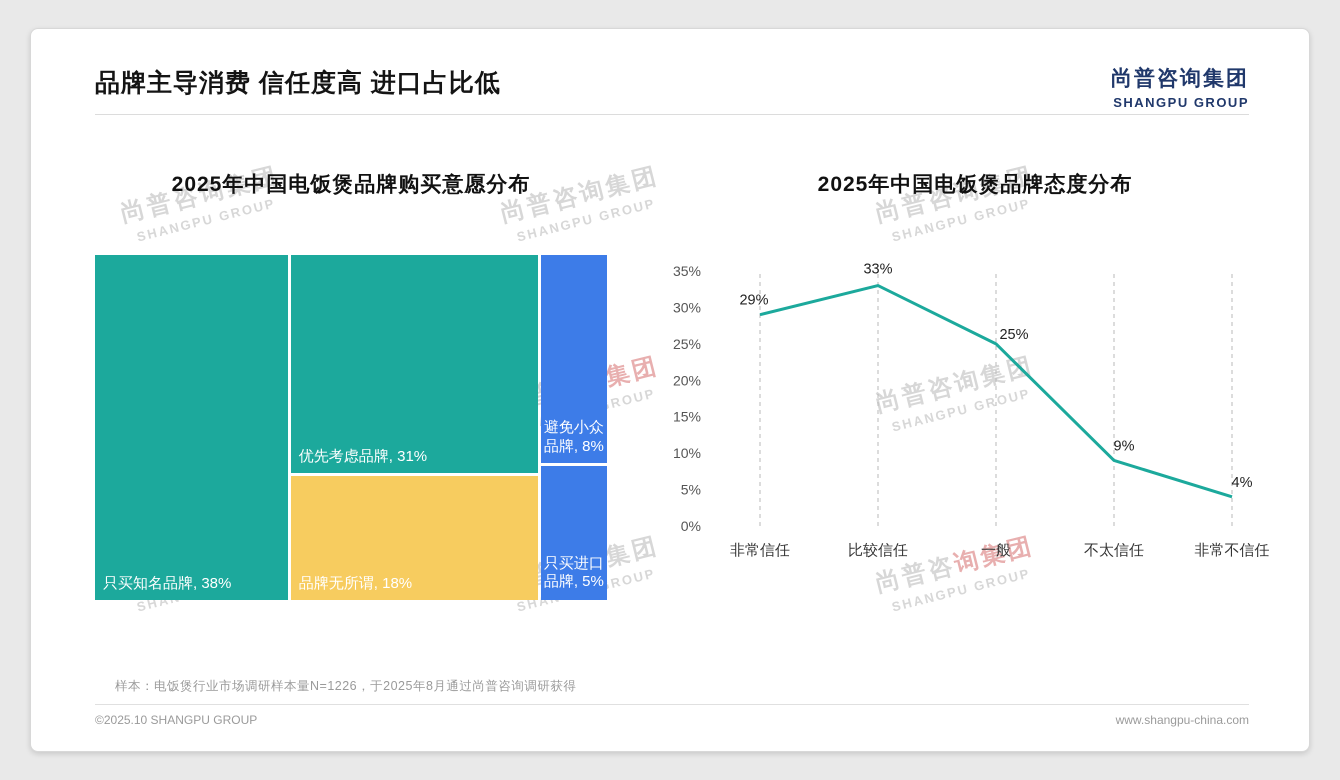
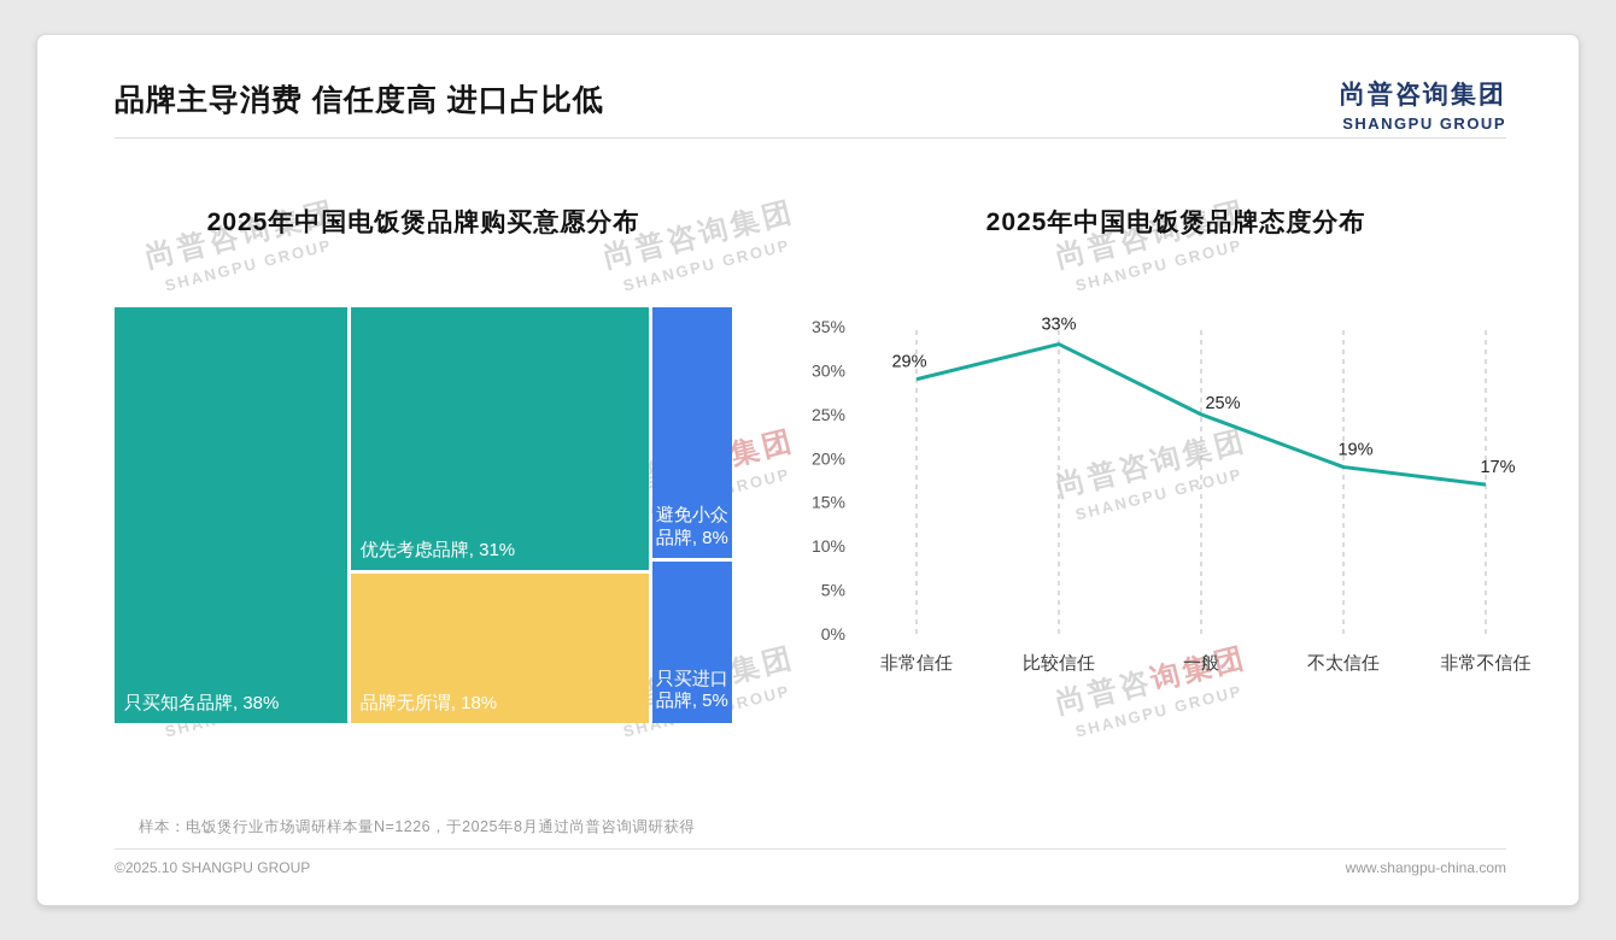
2025年中国电饭煲品牌态度分布/不太信任: 9% -> 19%
2025年中国电饭煲品牌态度分布/非常不信任: 4% -> 17%
